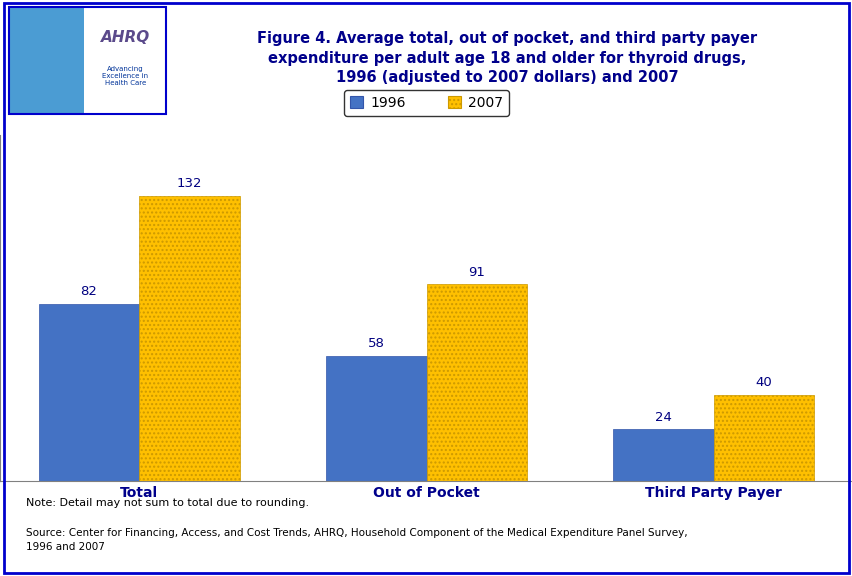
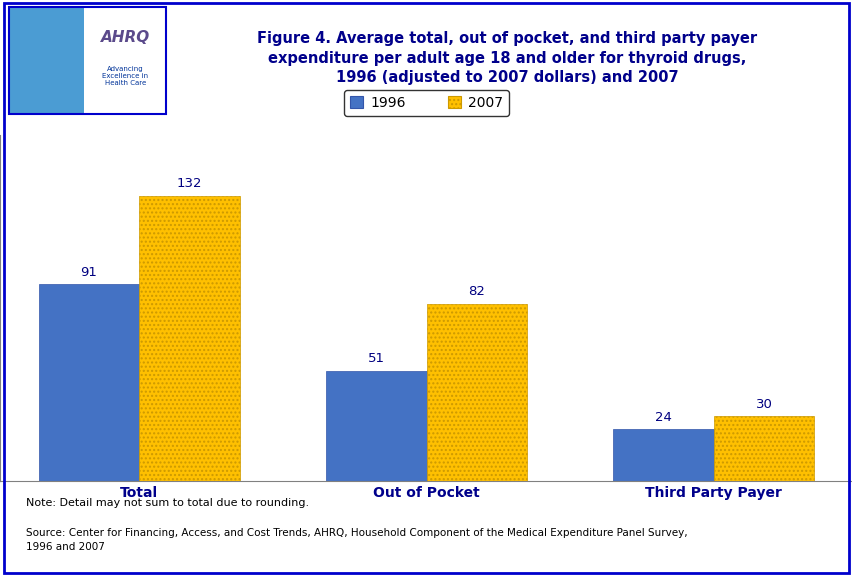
1996/Total: 82 -> 91
1996/Out of Pocket: 58 -> 51
2007/Out of Pocket: 91 -> 82
2007/Third Party Payer: 40 -> 30
